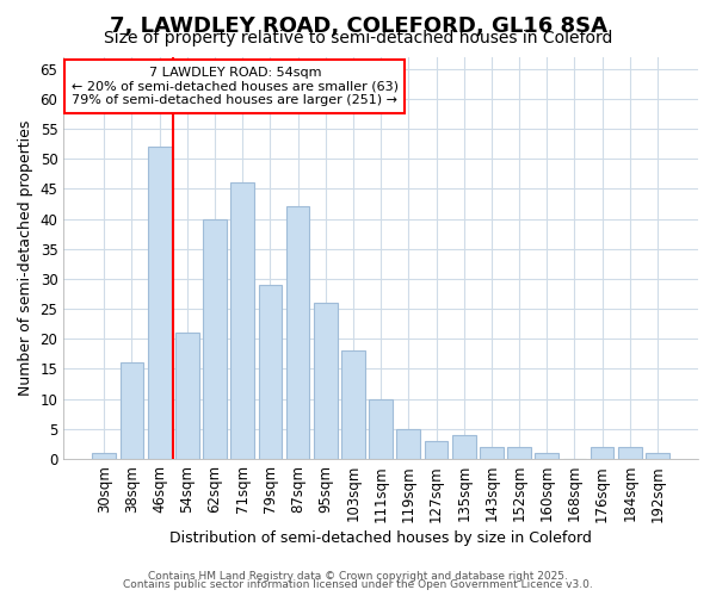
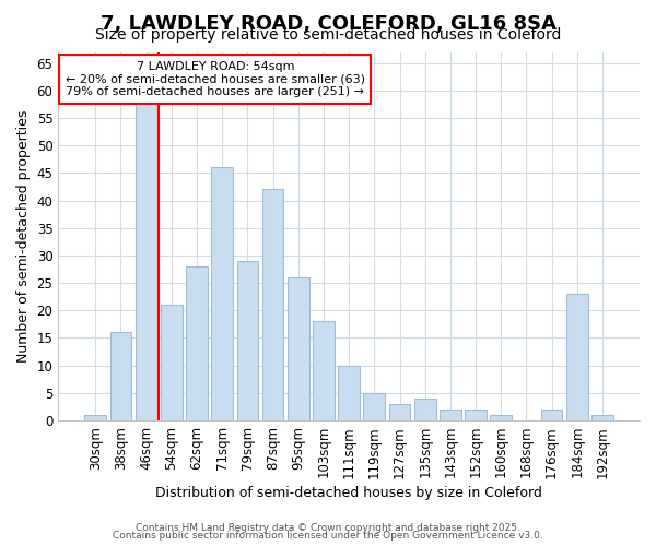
46sqm: 52 -> 58
62sqm: 40 -> 28
184sqm: 2 -> 23
